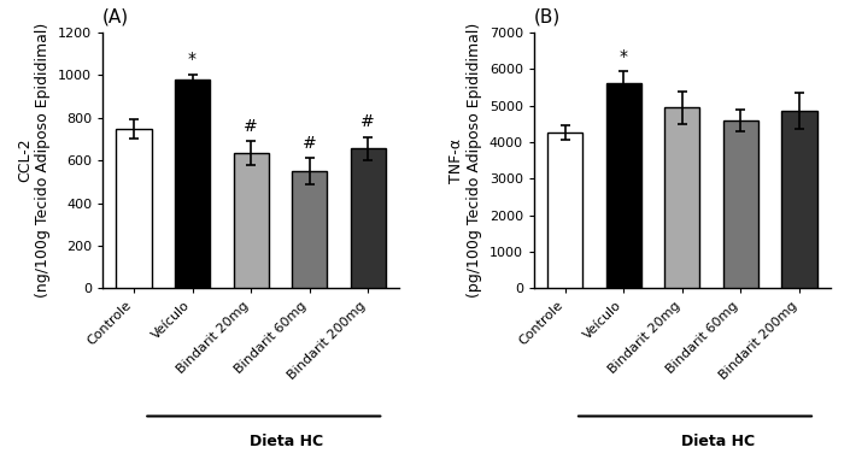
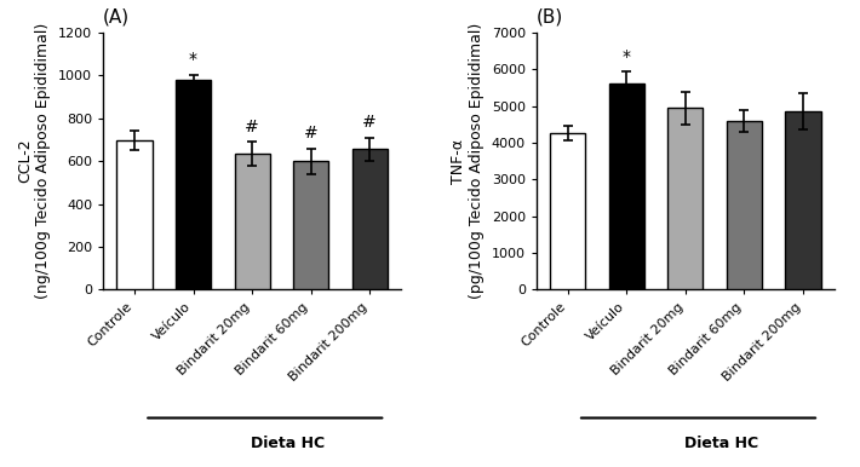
(A)/Controle: 750 -> 700
(A)/Bindarit 60mg: 550 -> 600
